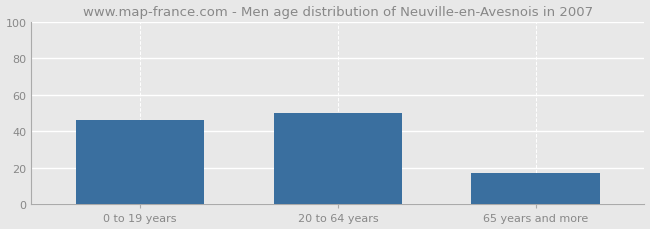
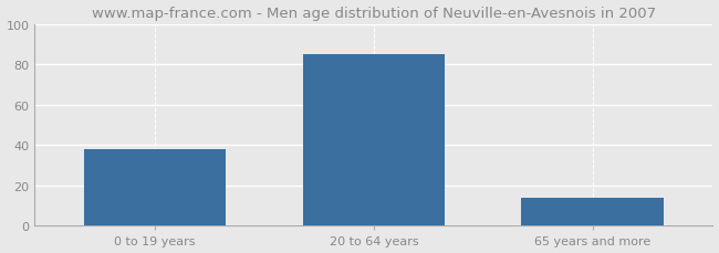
0 to 19 years: 46 -> 38
20 to 64 years: 50 -> 85
65 years and more: 17 -> 14
